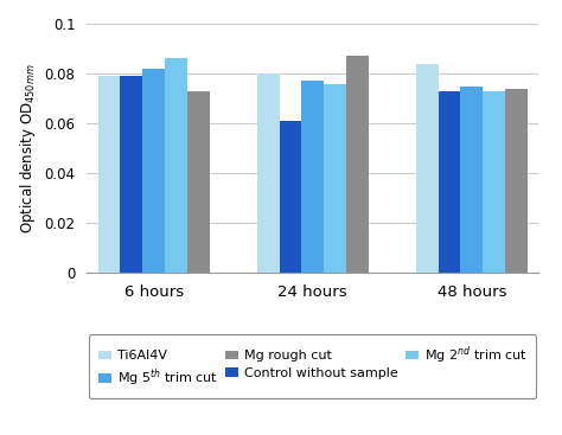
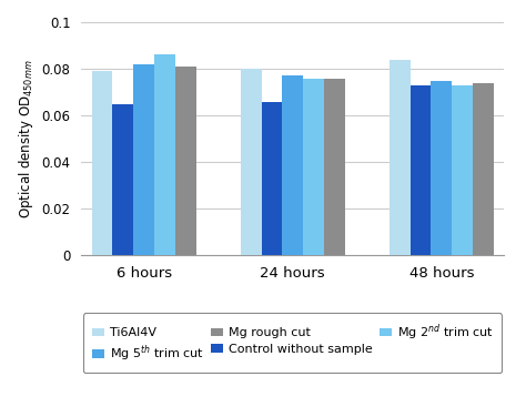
Control without sample/6 hours: 0.079 -> 0.065
Mg rough cut/6 hours: 0.073 -> 0.081
Control without sample/24 hours: 0.061 -> 0.066
Mg rough cut/24 hours: 0.087 -> 0.076
